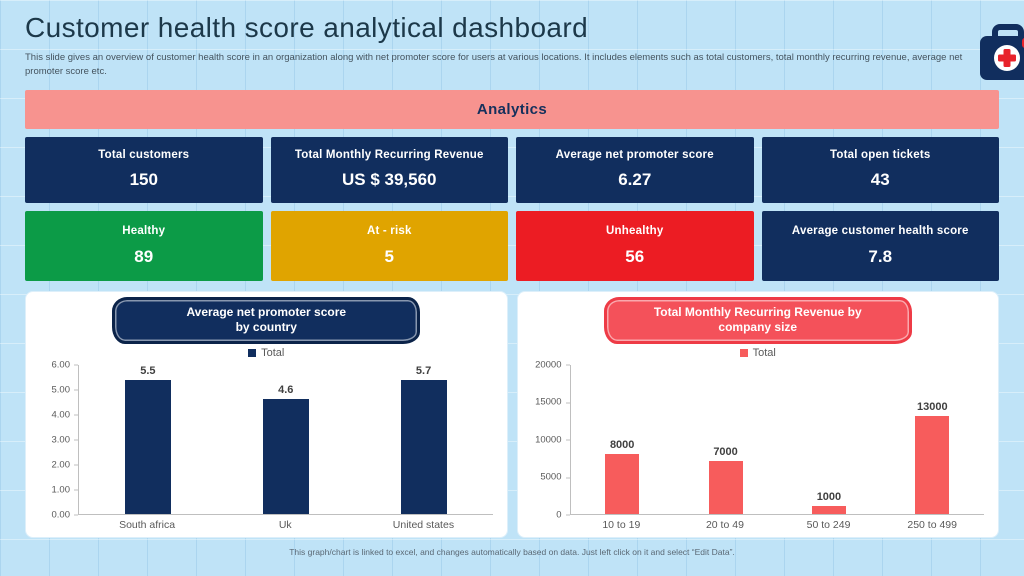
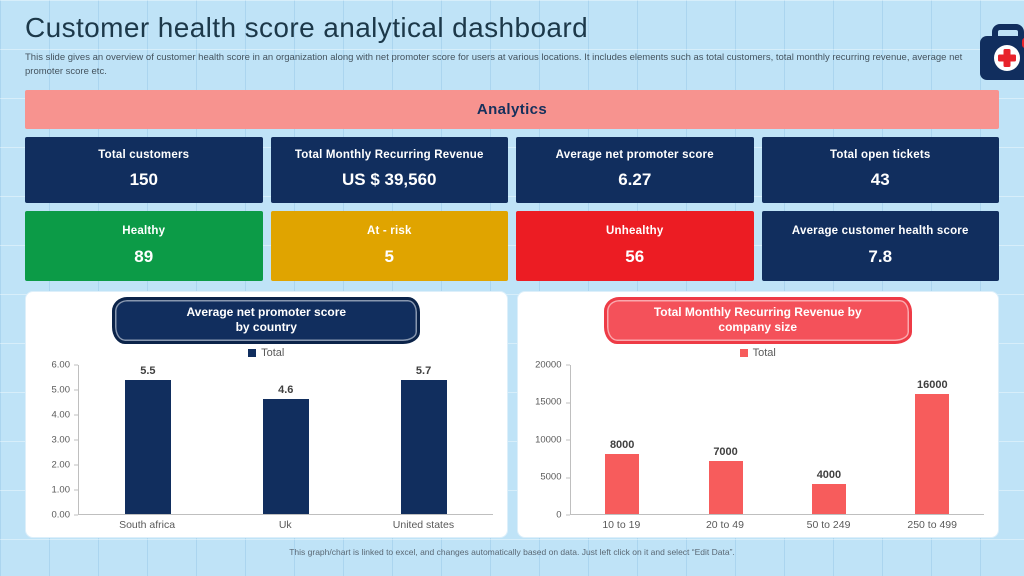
Total Monthly Recurring Revenue by company size/50 to 249: 1000 -> 4000
Total Monthly Recurring Revenue by company size/250 to 499: 13000 -> 16000
